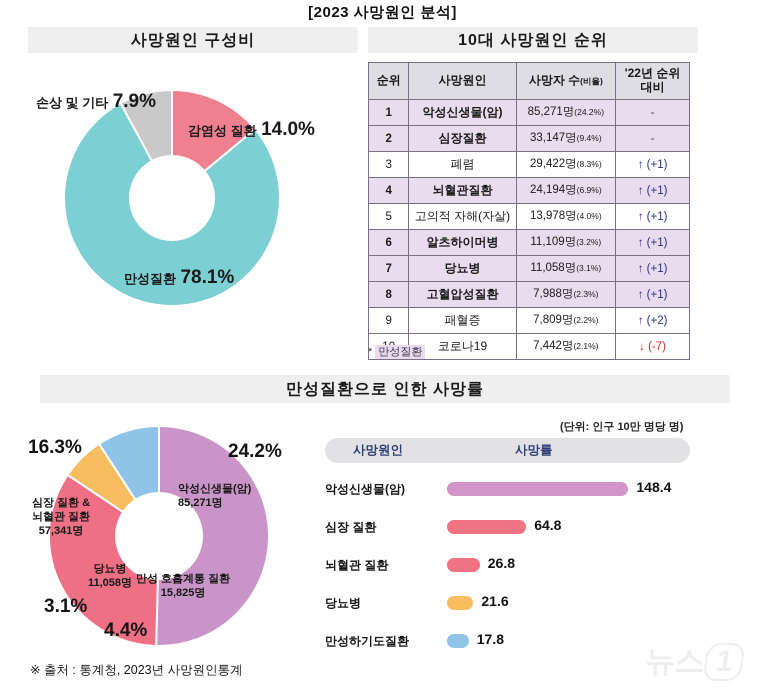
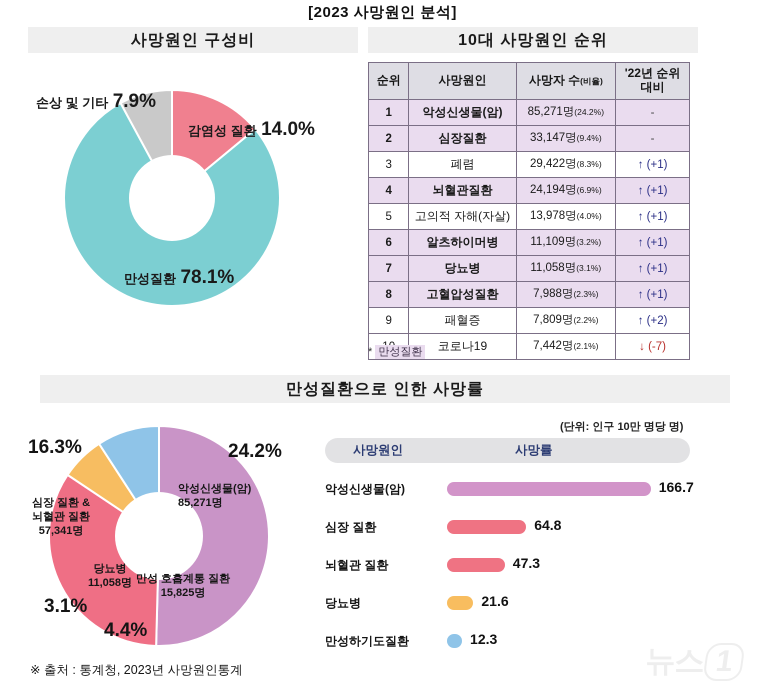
악성신생물(암): 148.4 -> 166.7
뇌혈관 질환: 26.8 -> 47.3
만성하기도질환: 17.8 -> 12.3
